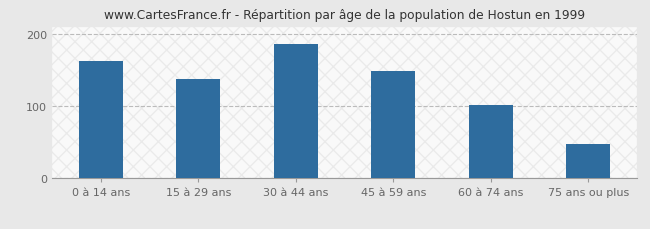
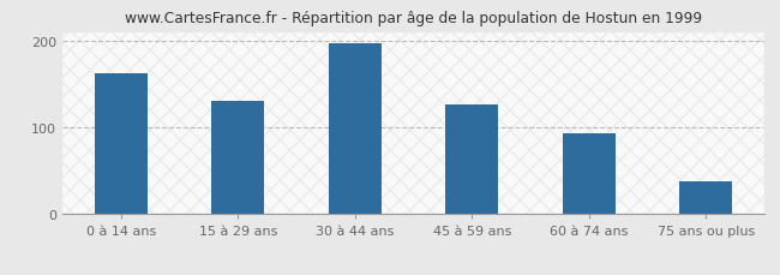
15 à 29 ans: 138 -> 130
30 à 44 ans: 186 -> 197
45 à 59 ans: 148 -> 127
60 à 74 ans: 102 -> 93
75 ans ou plus: 48 -> 38
